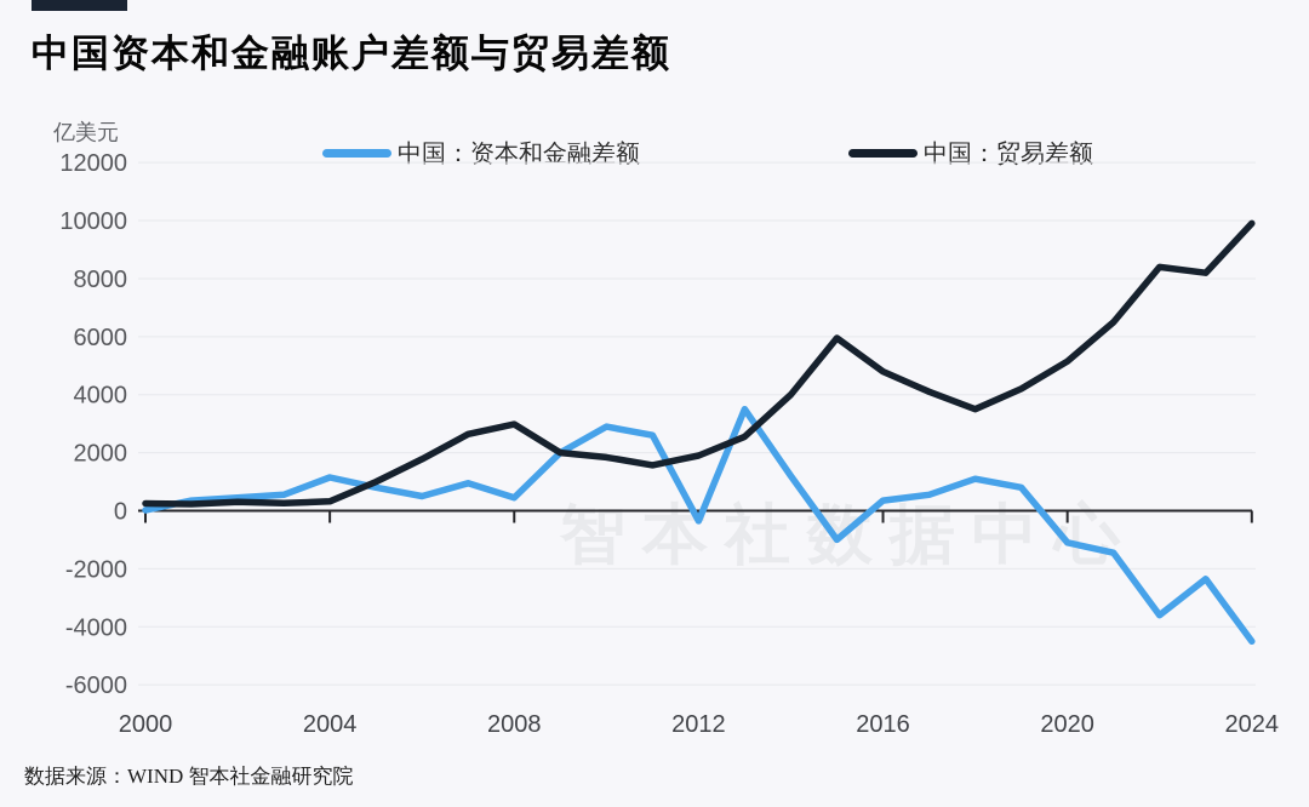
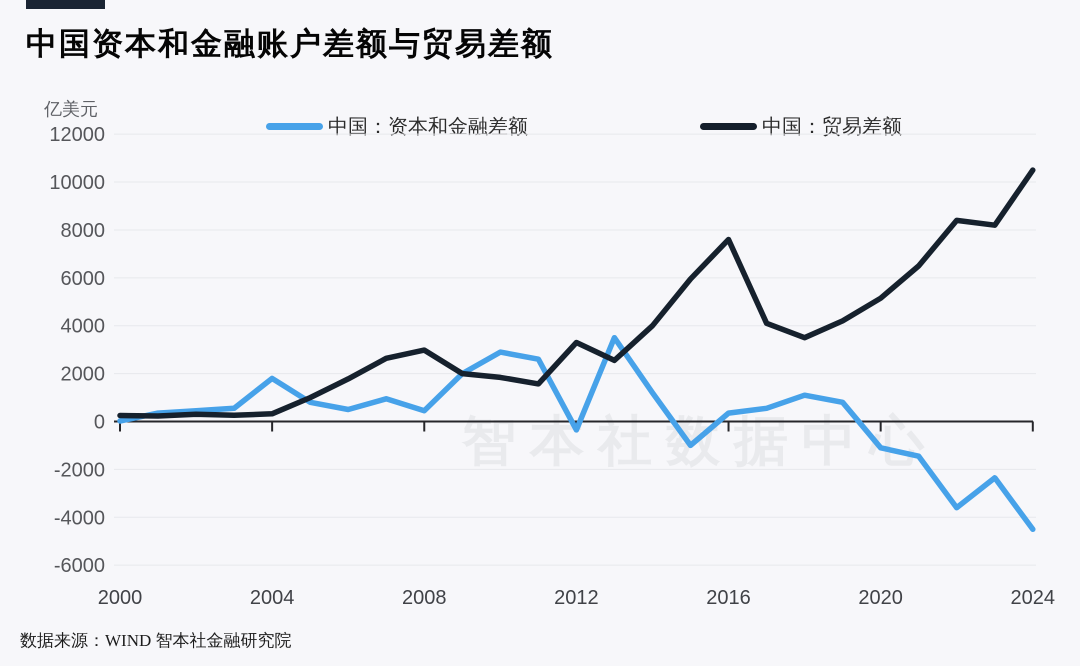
中国：资本和金融差额/2004: 1200 -> 1800
中国：贸易差额/2012: 1900 -> 3300
中国：贸易差额/2016: 4800 -> 7600
中国：贸易差额/2024: 9900 -> 10500
